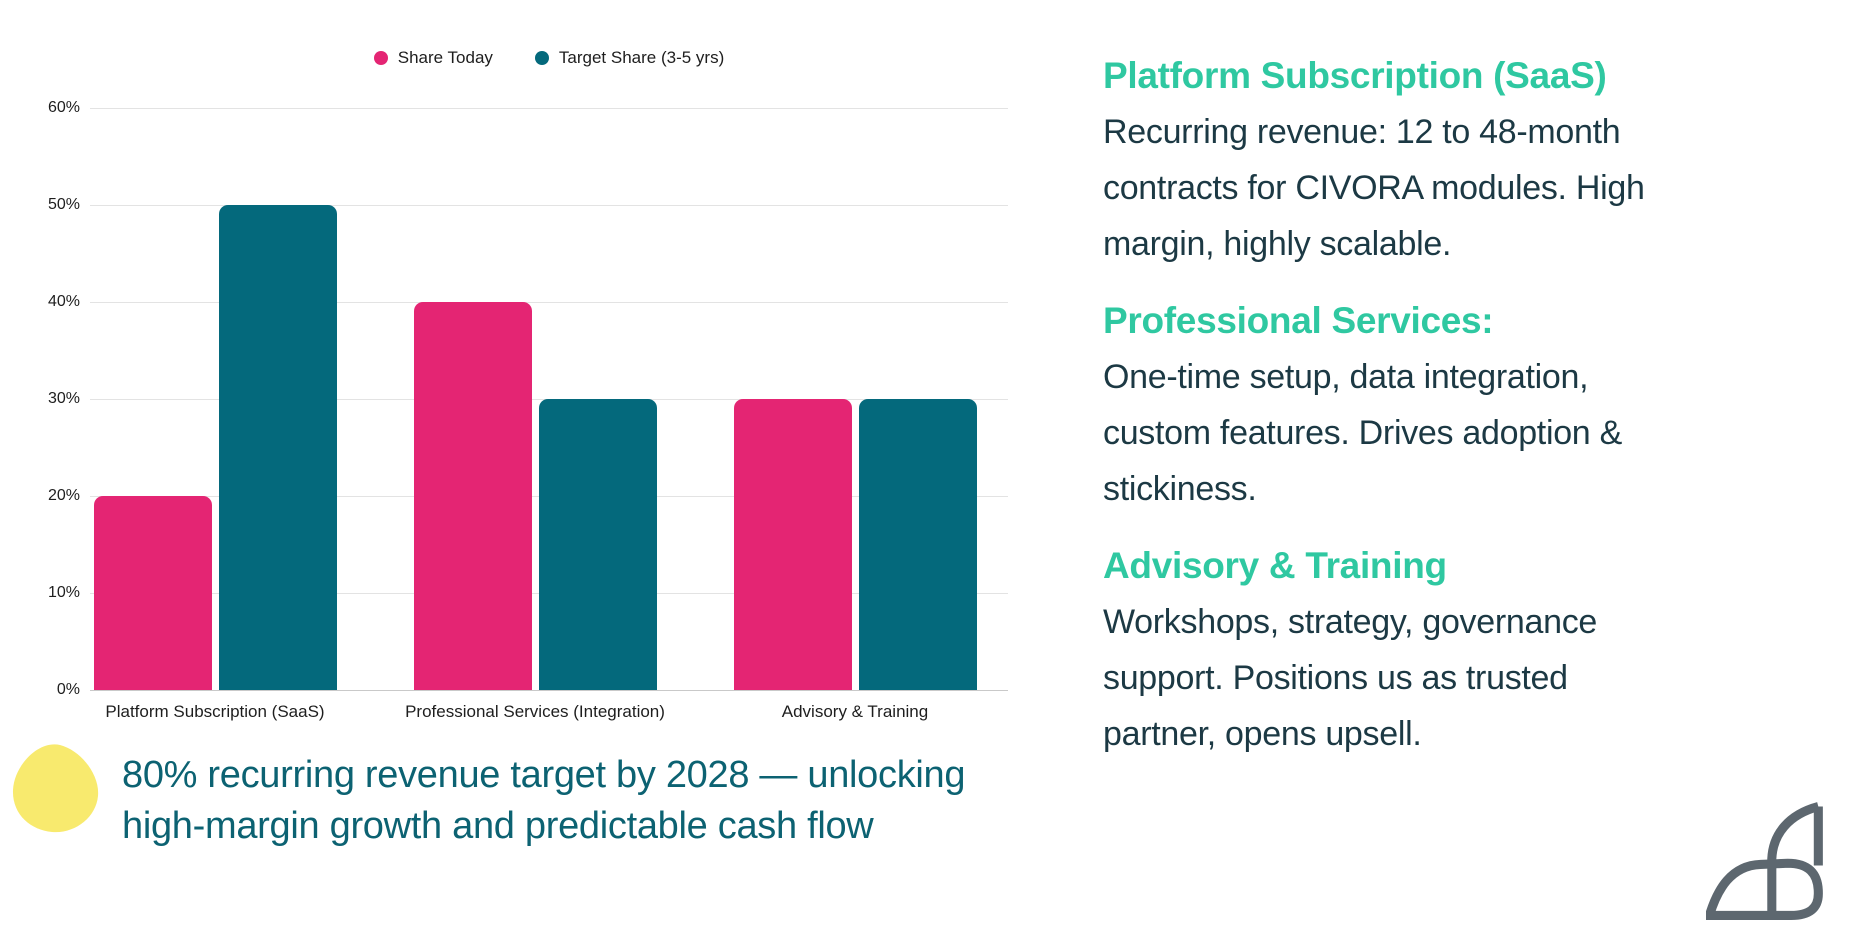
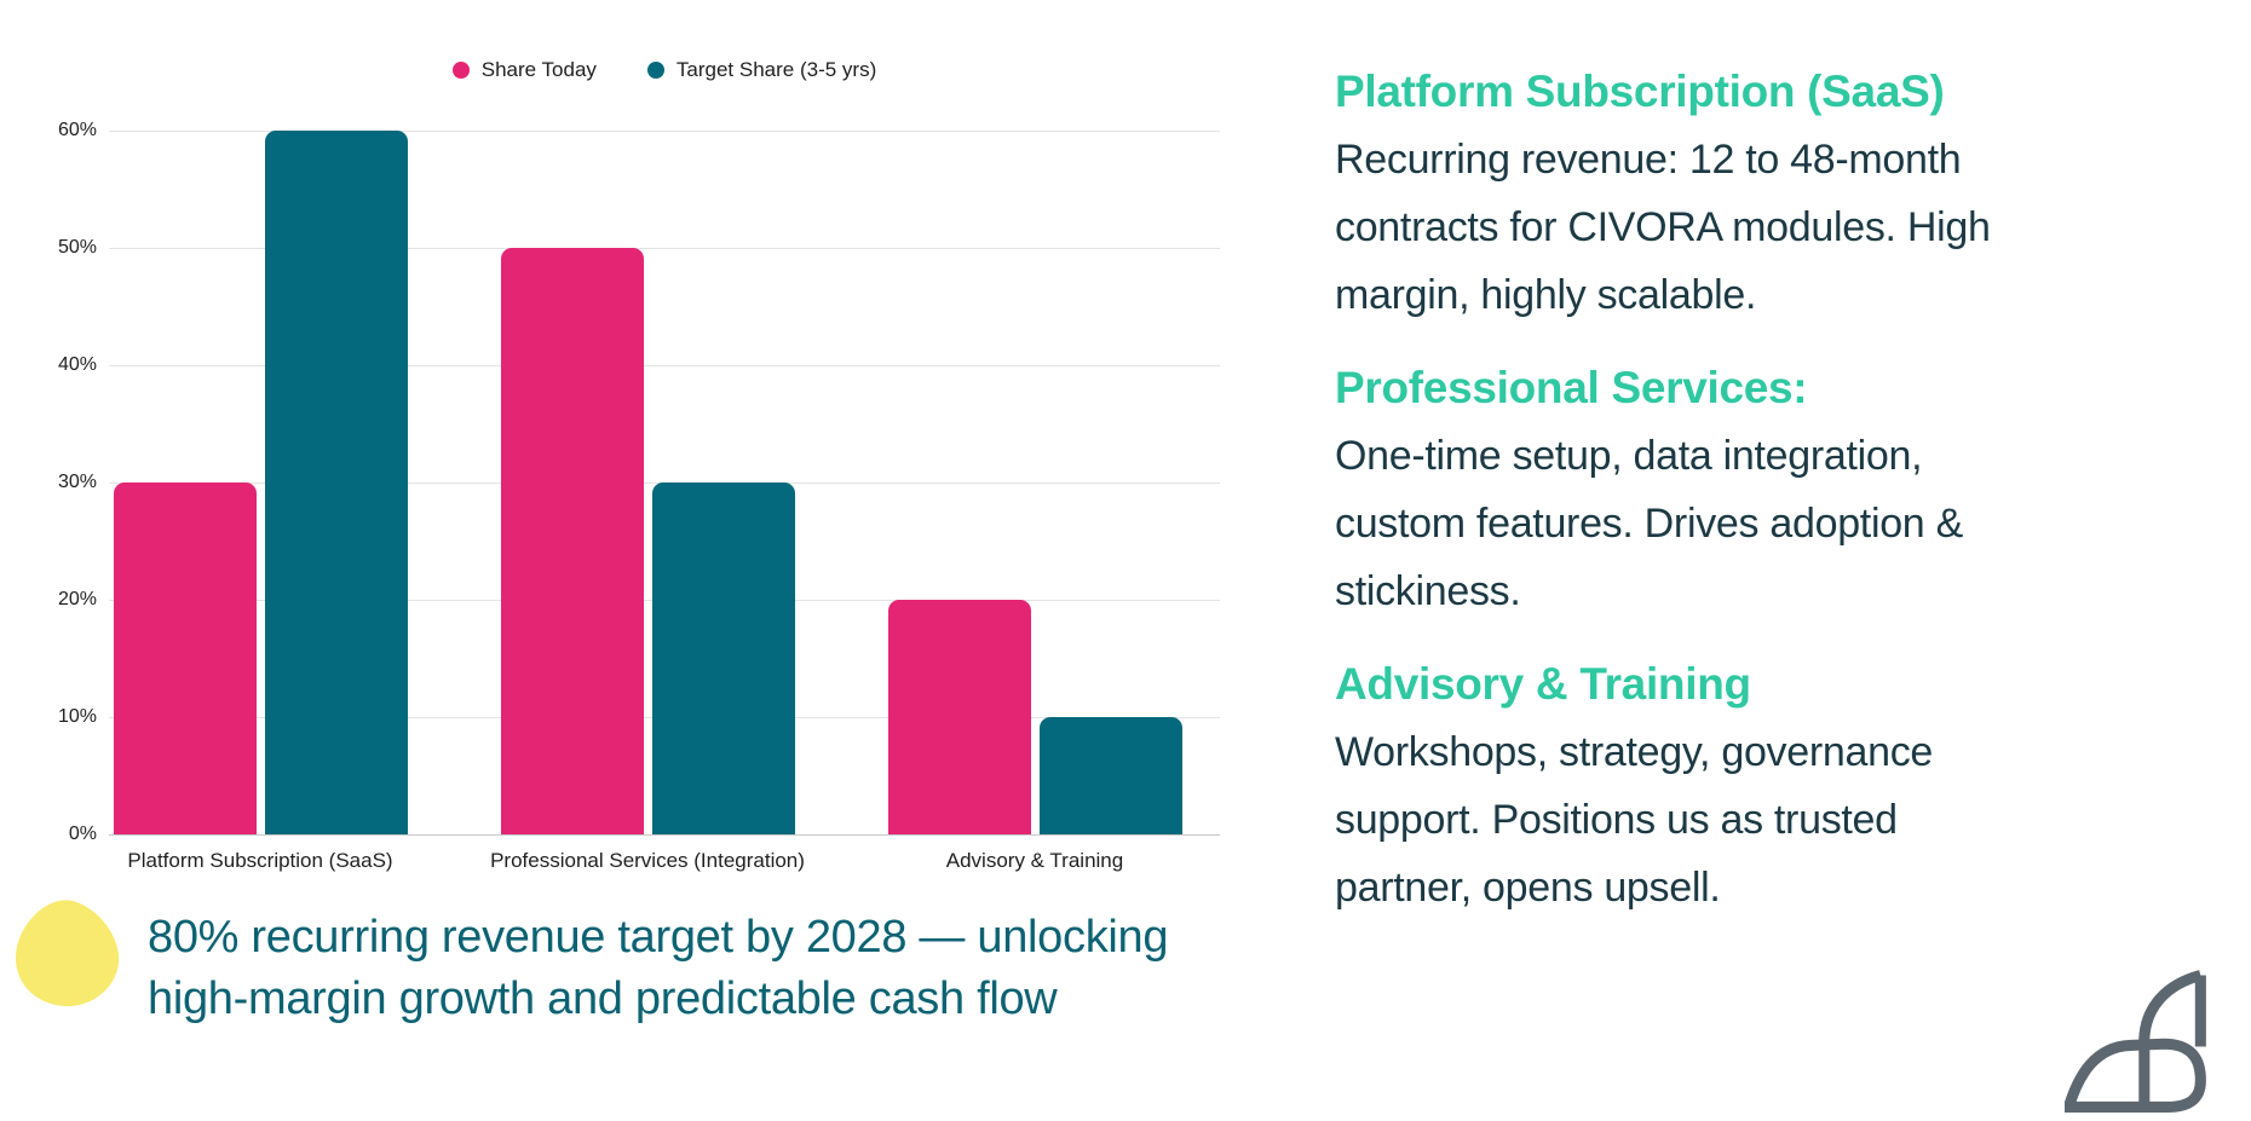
Share Today/Platform Subscription (SaaS): 20% -> 30%
Target Share (3-5 yrs)/Platform Subscription (SaaS): 50% -> 60%
Share Today/Professional Services (Integration): 40% -> 50%
Share Today/Advisory & Training: 30% -> 20%
Target Share (3-5 yrs)/Advisory & Training: 30% -> 10%
